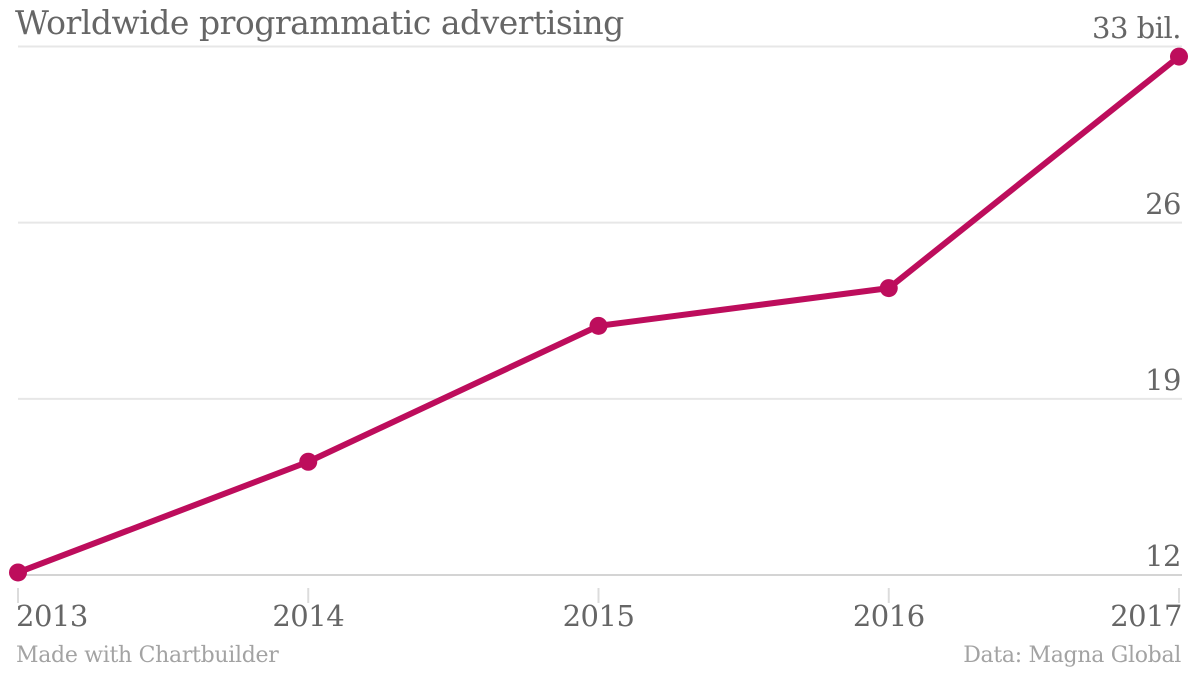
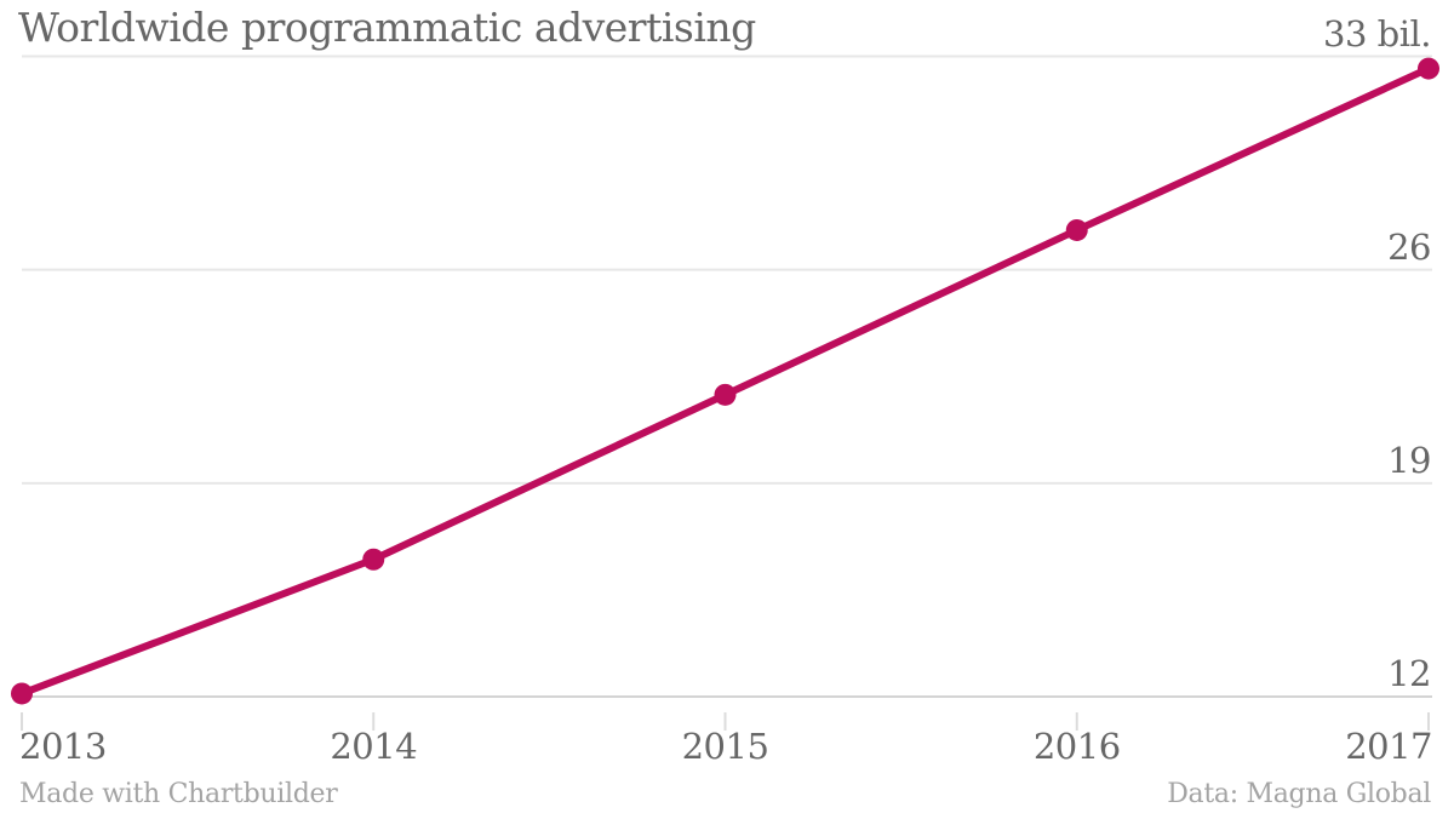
2016: 23.4 -> 27.3
